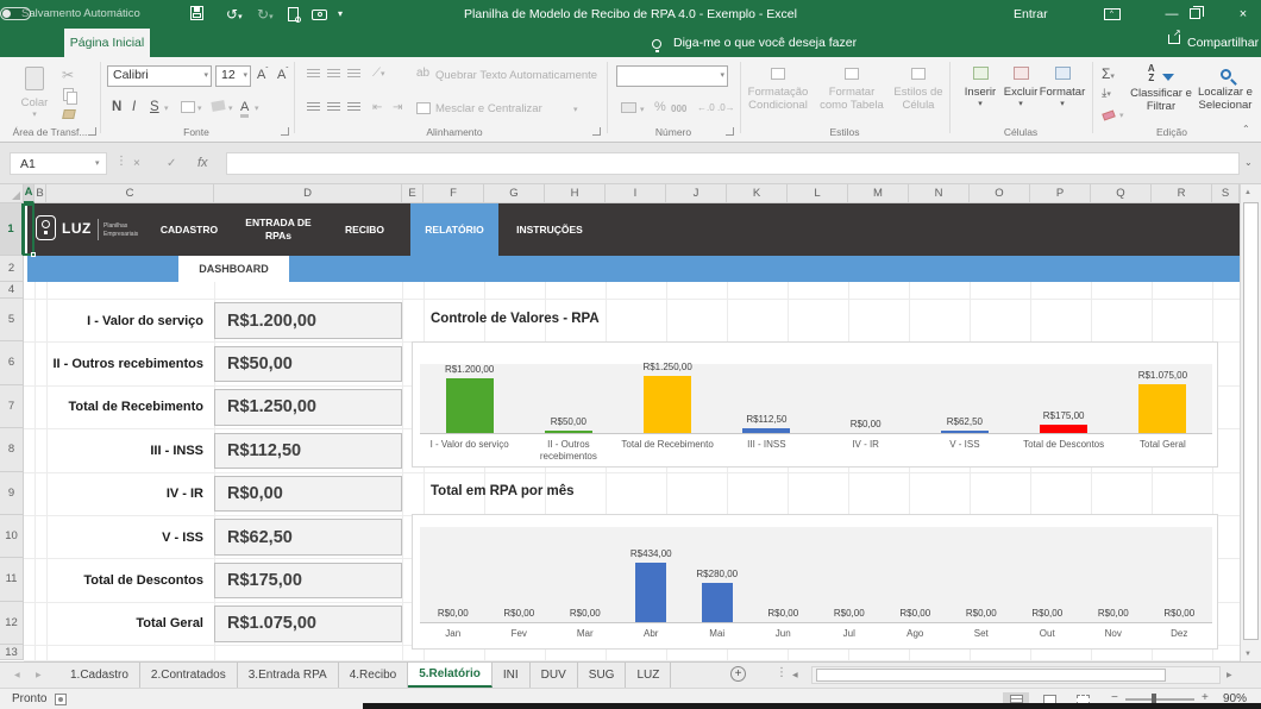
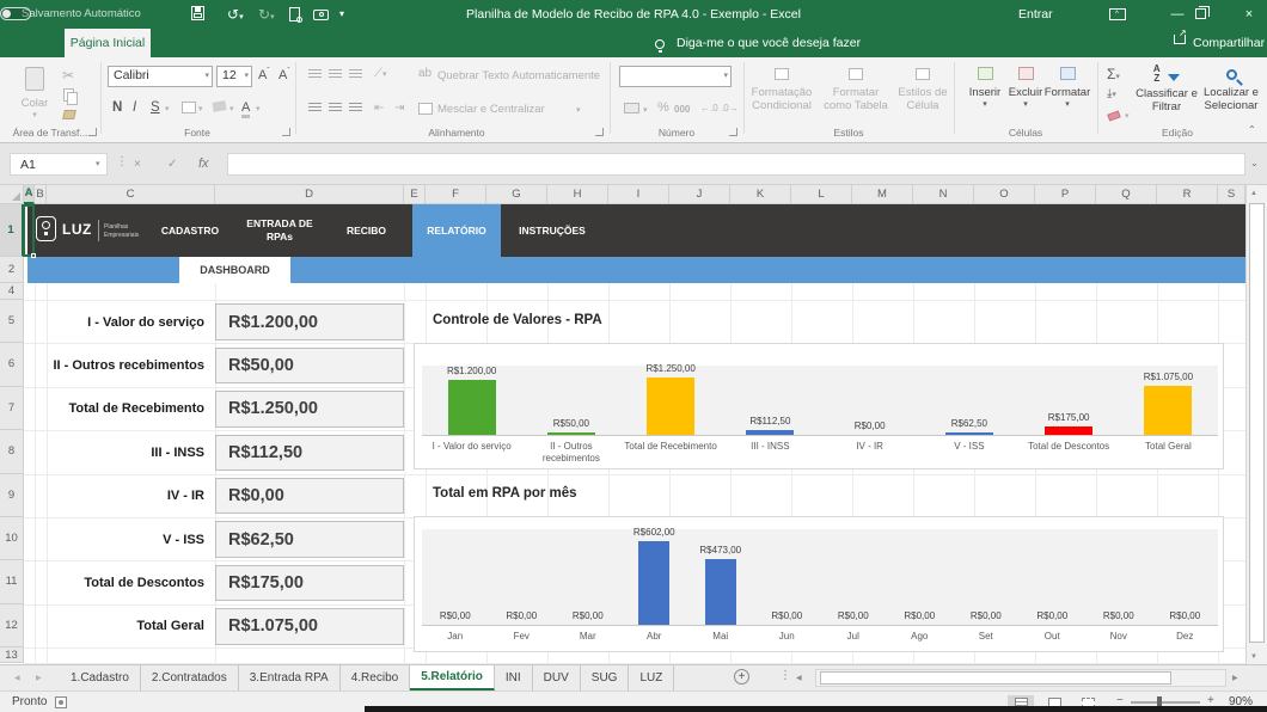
Total em RPA por mês/Abr: 434,00 -> 602,00
Total em RPA por mês/Mai: 280,00 -> 473,00
